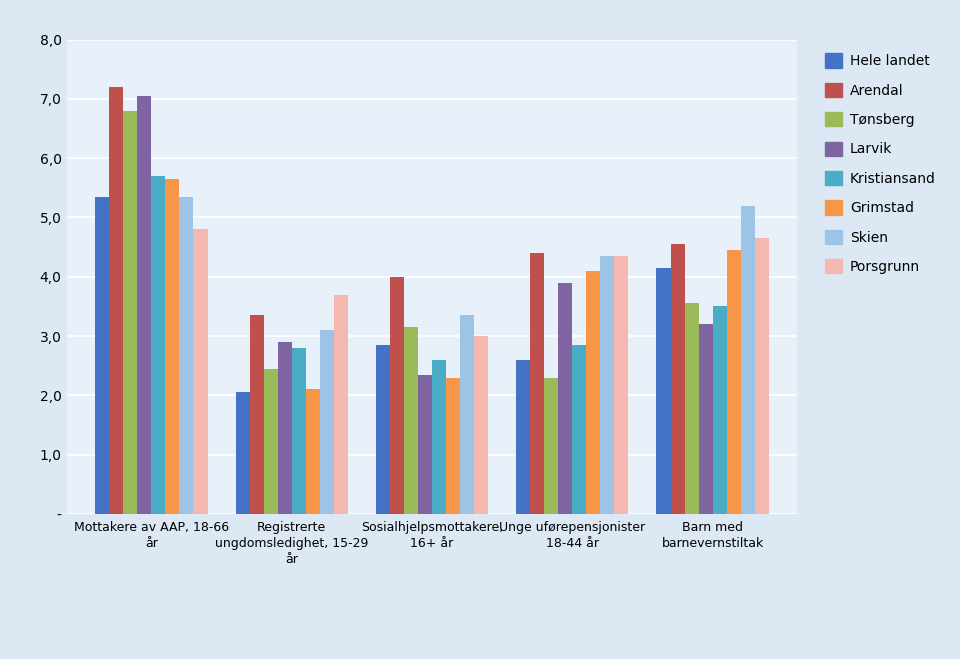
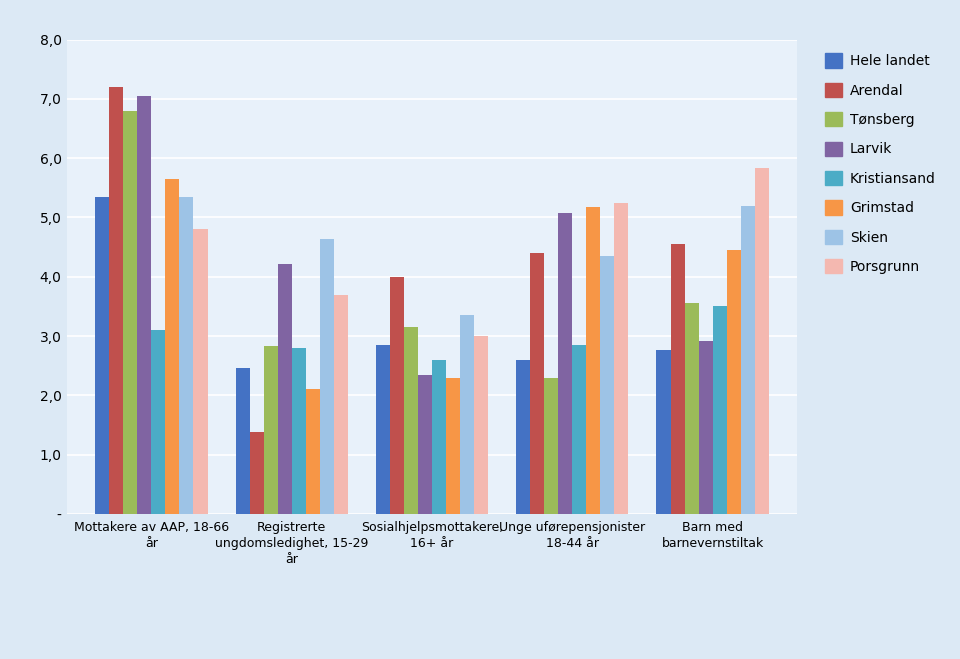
Kristiansand/Mottakere av AAP, 18-66 år: 5,70 -> 3,10
Hele landet/Registrerte ungdomsledighet, 15-29 år: 2,05 -> 2,46
Arendal/Registrerte ungdomsledighet, 15-29 år: 3,35 -> 1,38
Tønsberg/Registrerte ungdomsledighet, 15-29 år: 2,45 -> 2,84
Larvik/Registrerte ungdomsledighet, 15-29 år: 2,90 -> 4,22
Skien/Registrerte ungdomsledighet, 15-29 år: 3,10 -> 4,64
Larvik/Unge uførepensjonister 18-44 år: 3,90 -> 5,08
Grimstad/Unge uførepensjonister 18-44 år: 4,10 -> 5,18
Porsgrunn/Unge uførepensjonister 18-44 år: 4,35 -> 5,24
Hele landet/Barn med barnevernstiltak: 4,15 -> 2,76
Larvik/Barn med barnevernstiltak: 3,20 -> 2,92
Porsgrunn/Barn med barnevernstiltak: 4,65 -> 5,84
